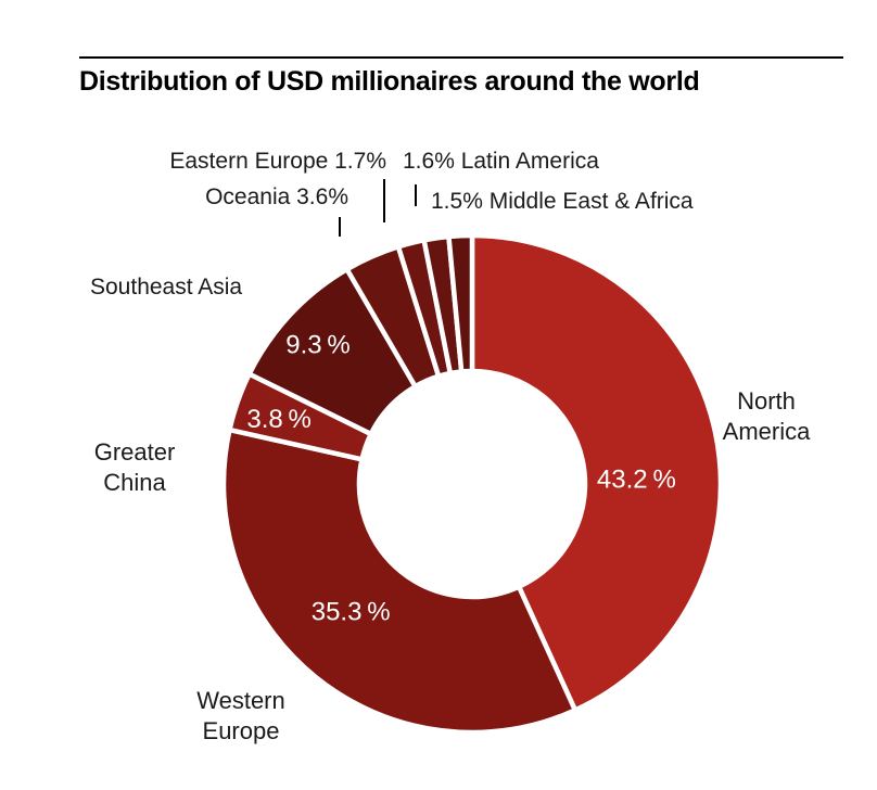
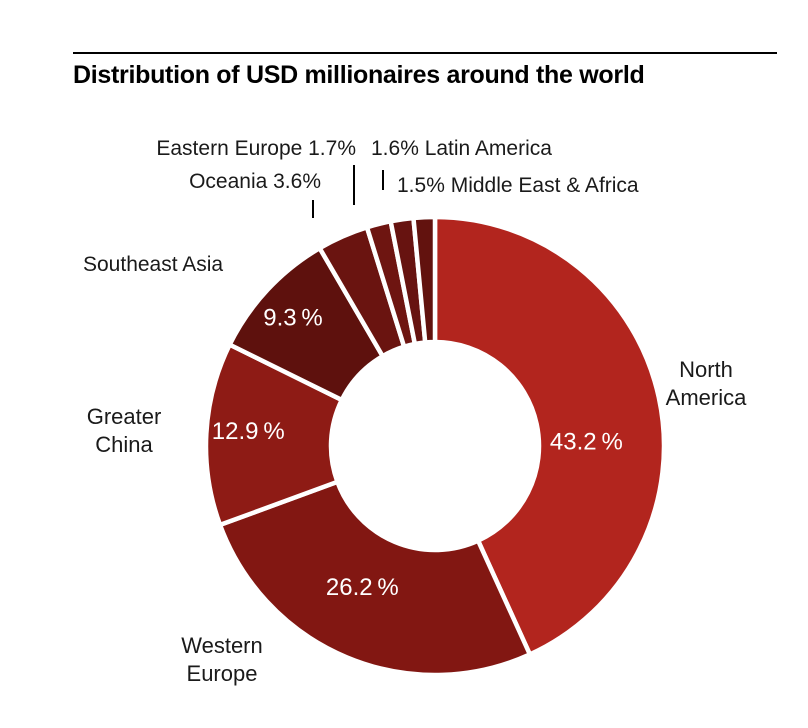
Western Europe: 35.3 -> 26.2
Greater China: 3.8 -> 12.9
